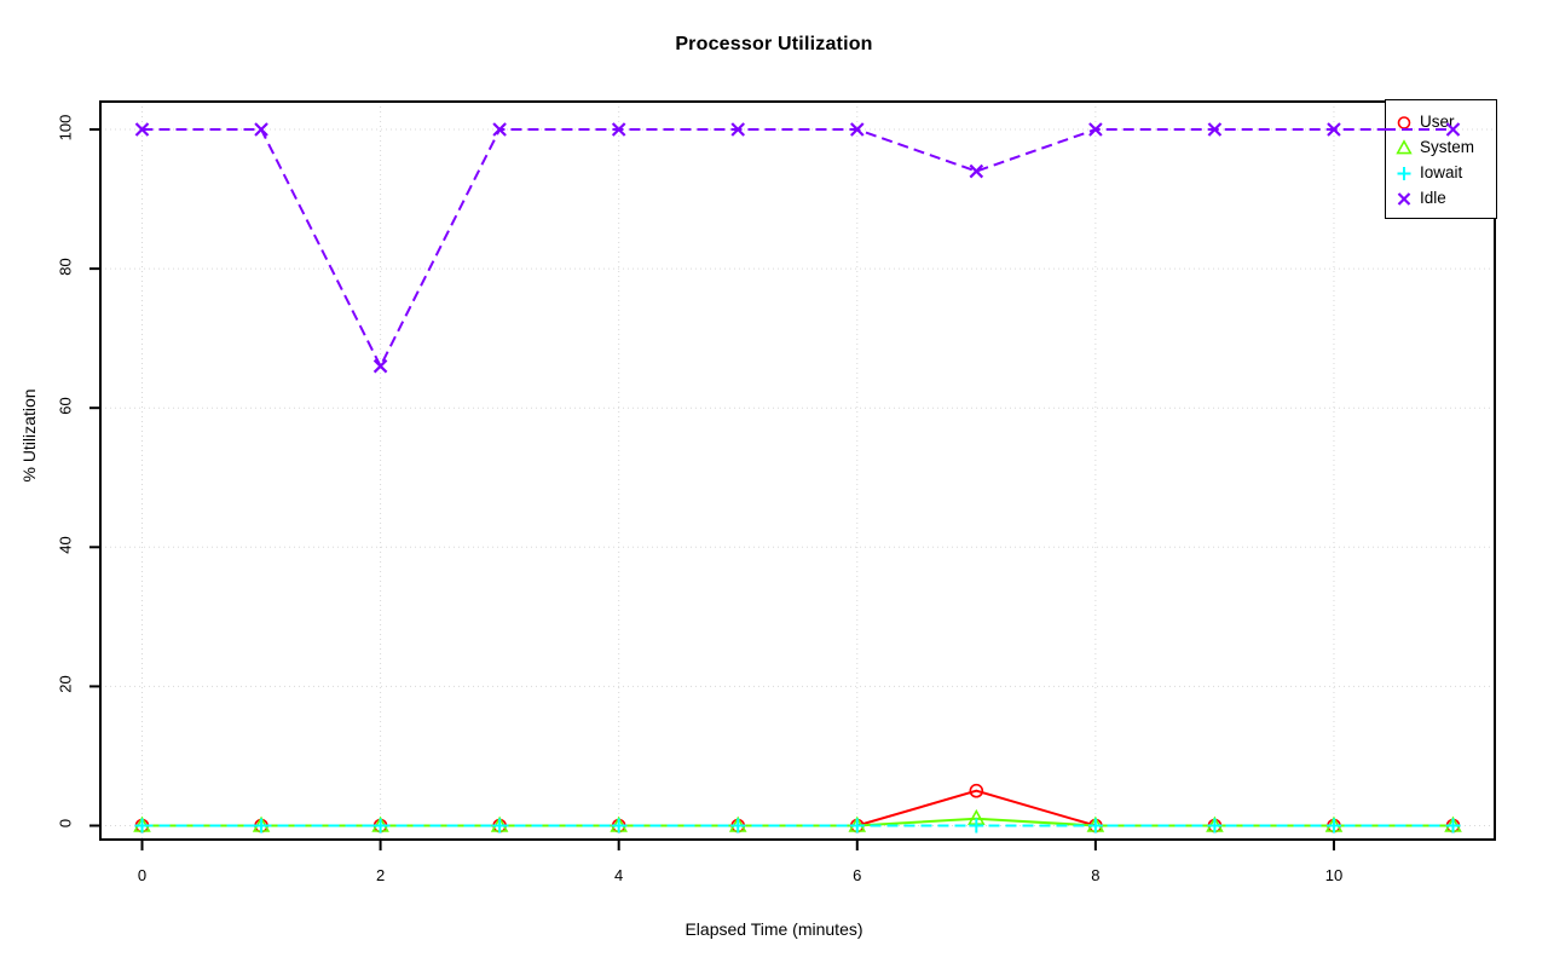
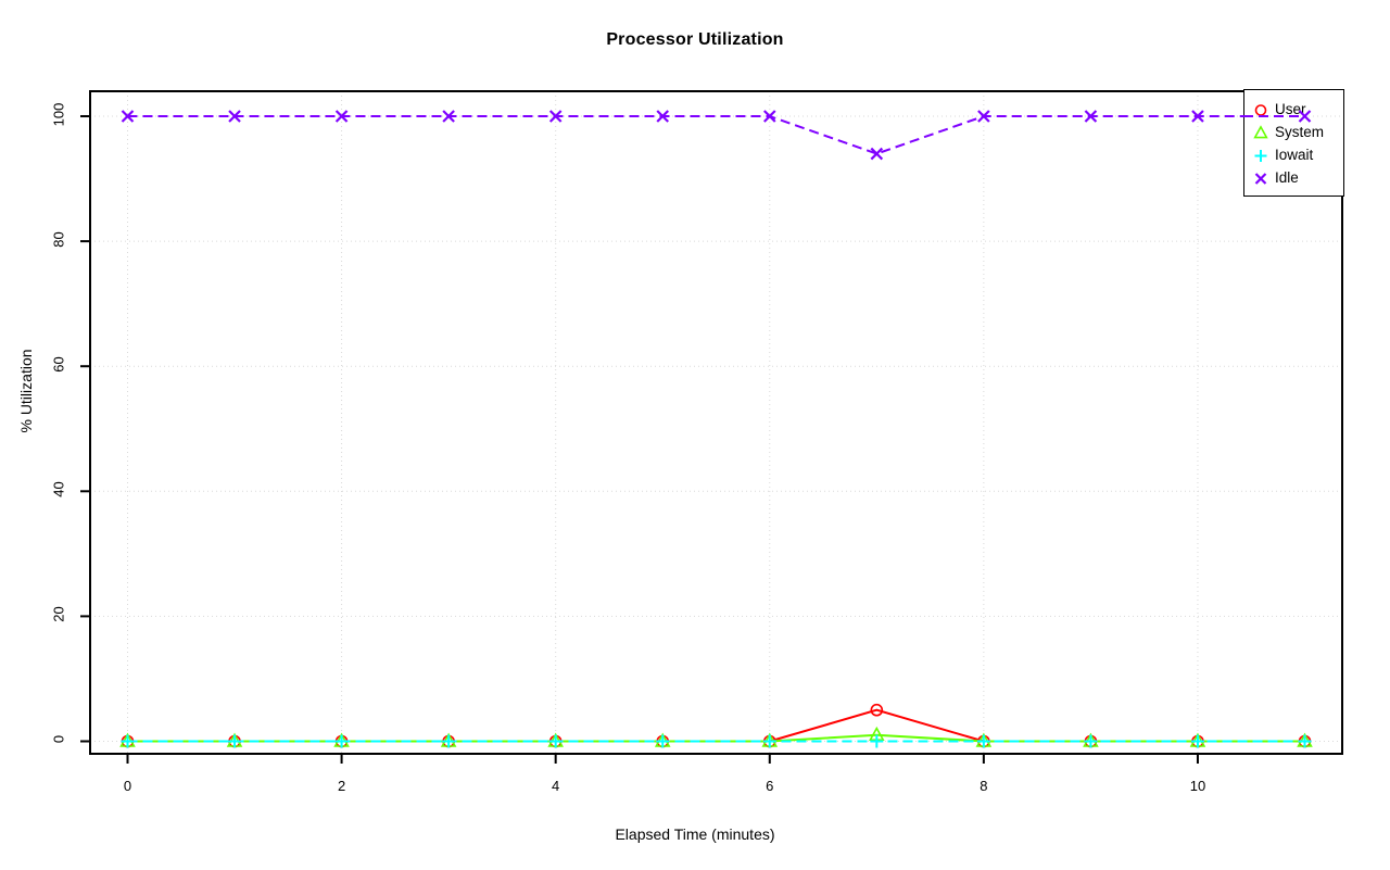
Idle/2: 66 -> 100
